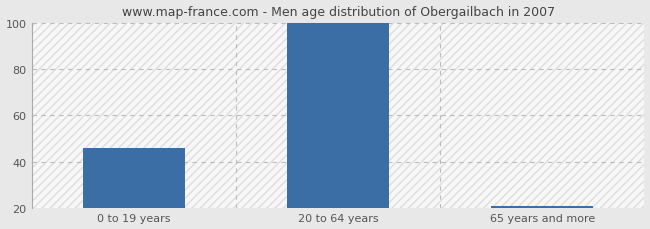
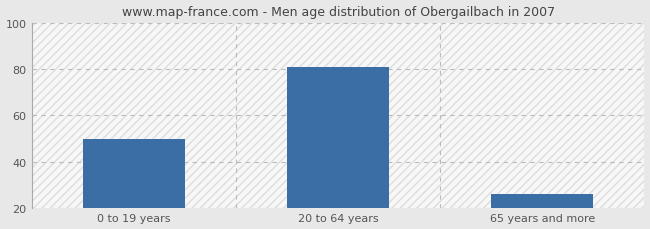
0 to 19 years: 46 -> 50
20 to 64 years: 100 -> 81
65 years and more: 21 -> 26
